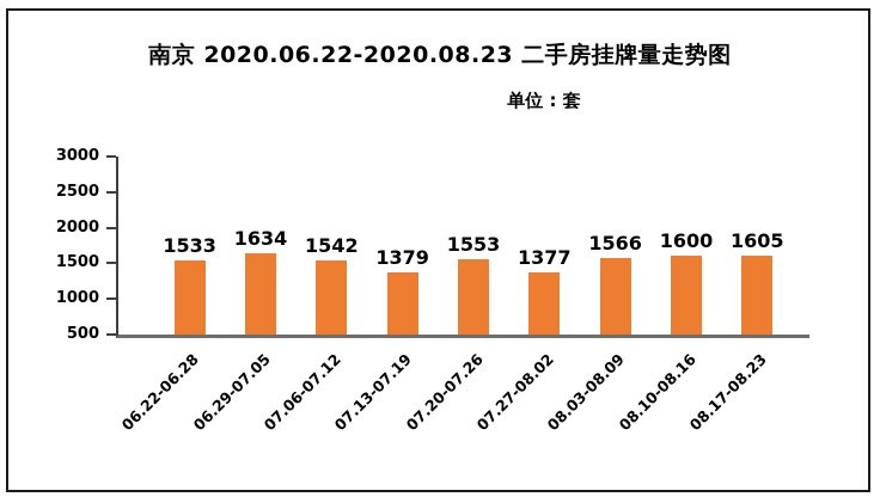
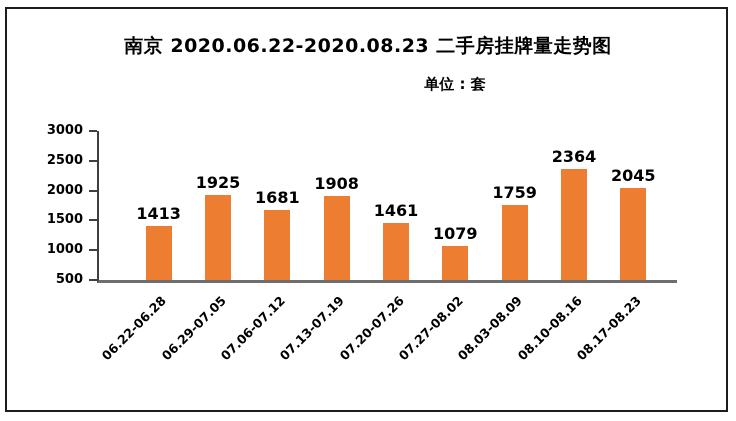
06.22-06.28: 1533 -> 1413
06.29-07.05: 1634 -> 1925
07.06-07.12: 1542 -> 1681
07.13-07.19: 1379 -> 1908
07.20-07.26: 1553 -> 1461
07.27-08.02: 1377 -> 1079
08.03-08.09: 1566 -> 1759
08.10-08.16: 1600 -> 2364
08.17-08.23: 1605 -> 2045
